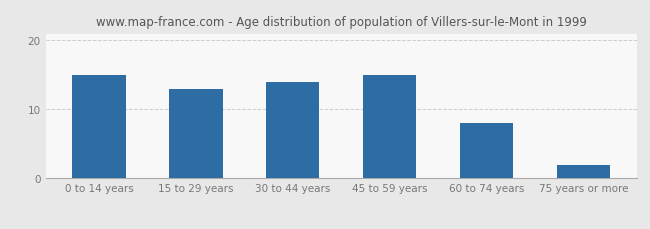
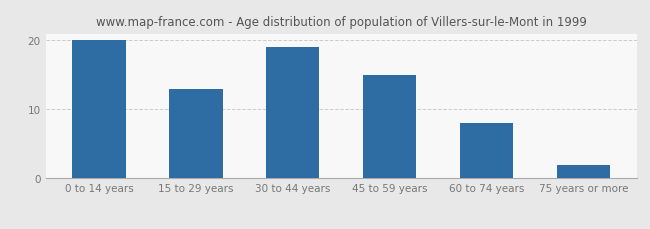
0 to 14 years: 15 -> 20
30 to 44 years: 14 -> 19
